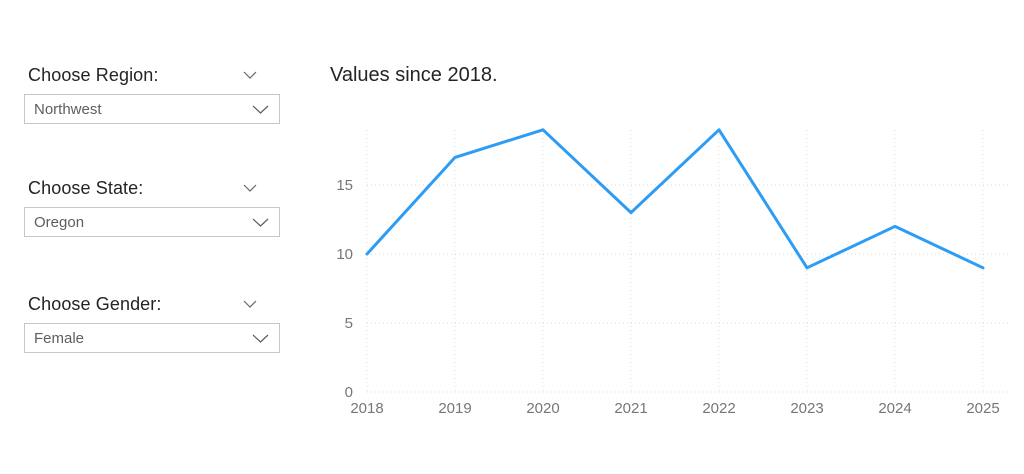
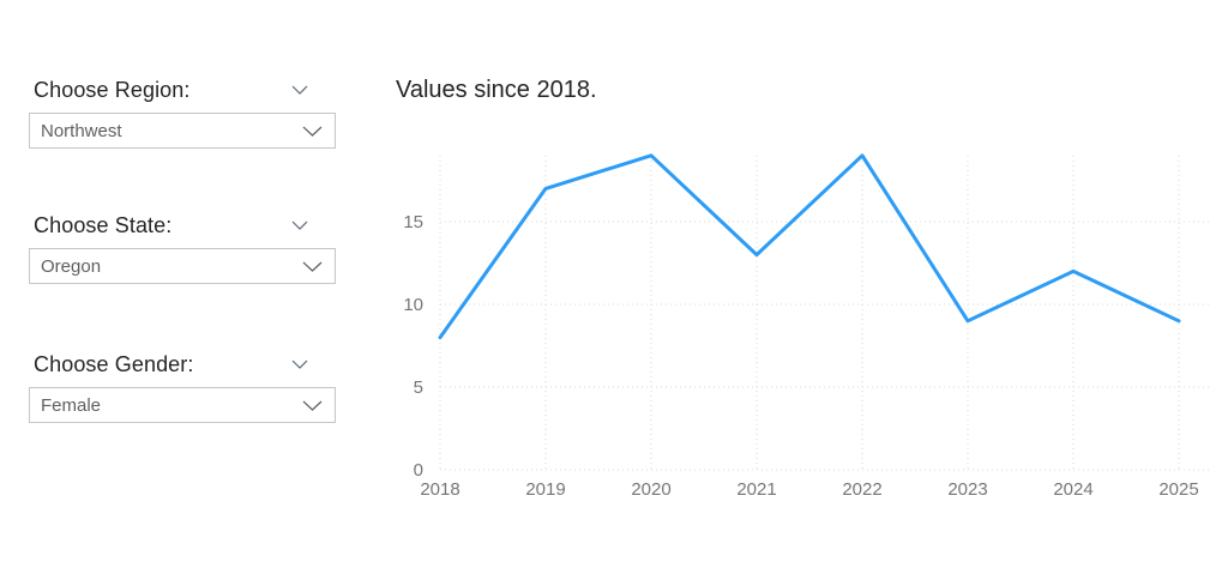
2018: 10 -> 8
